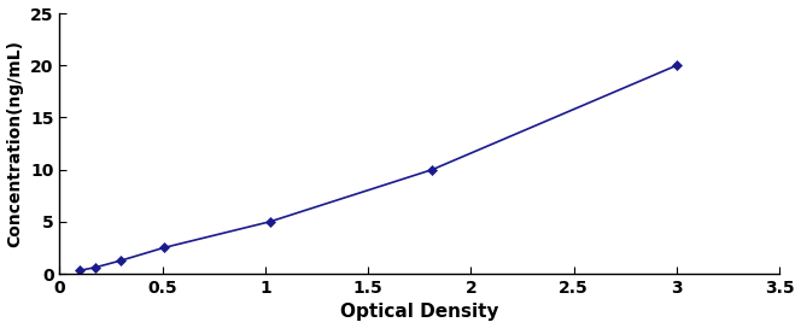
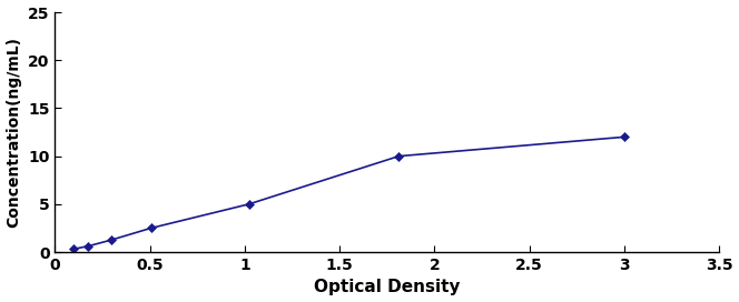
3: 20.0 -> 12.0
